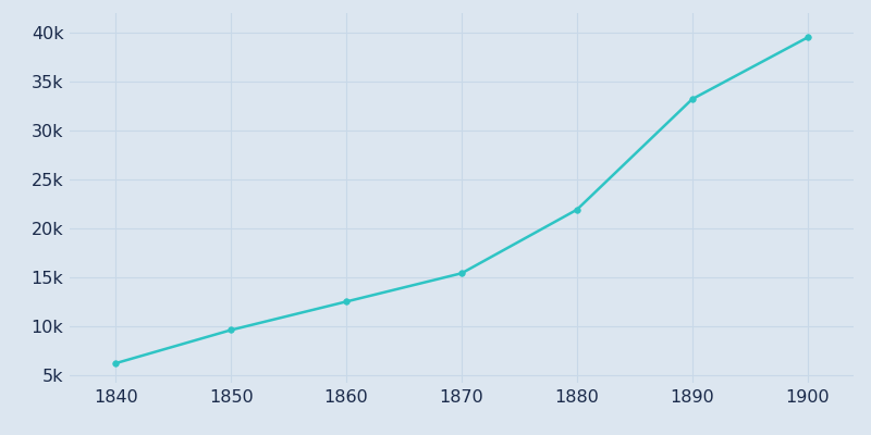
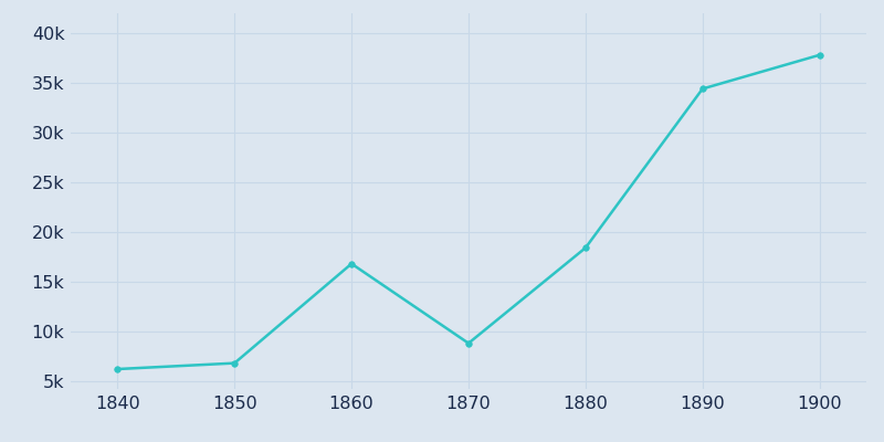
1850: 9.6k -> 6.8k
1860: 12.5k -> 16.8k
1870: 15.4k -> 8.8k
1880: 21.9k -> 18.4k
1890: 33.2k -> 34.4k
1900: 39.5k -> 37.8k
